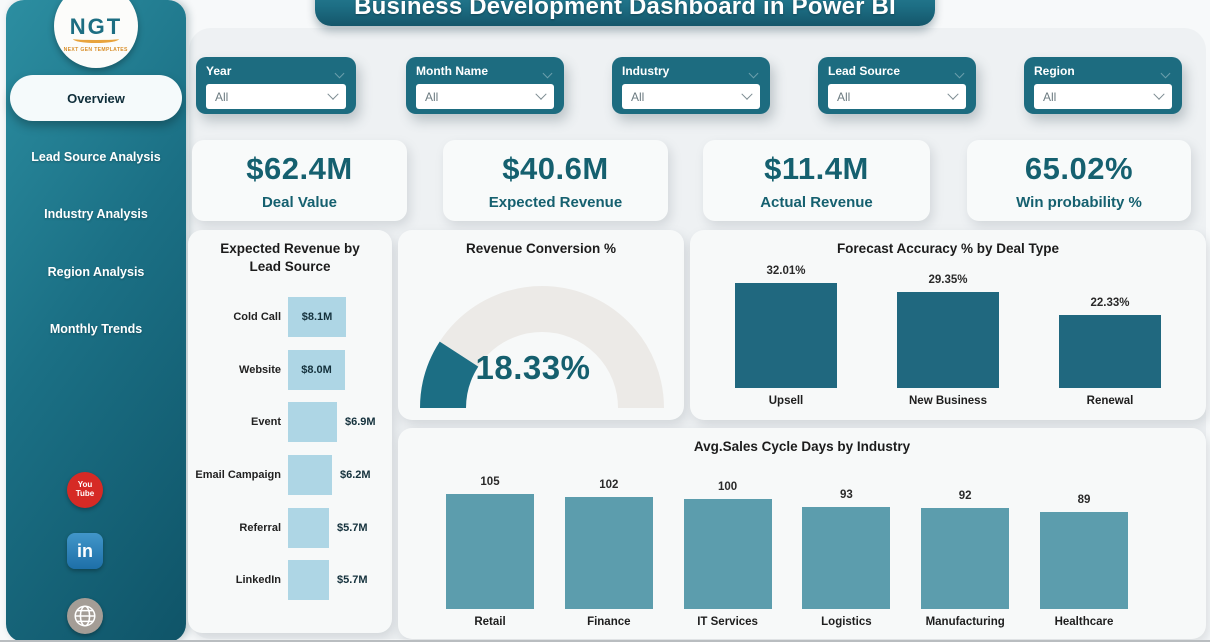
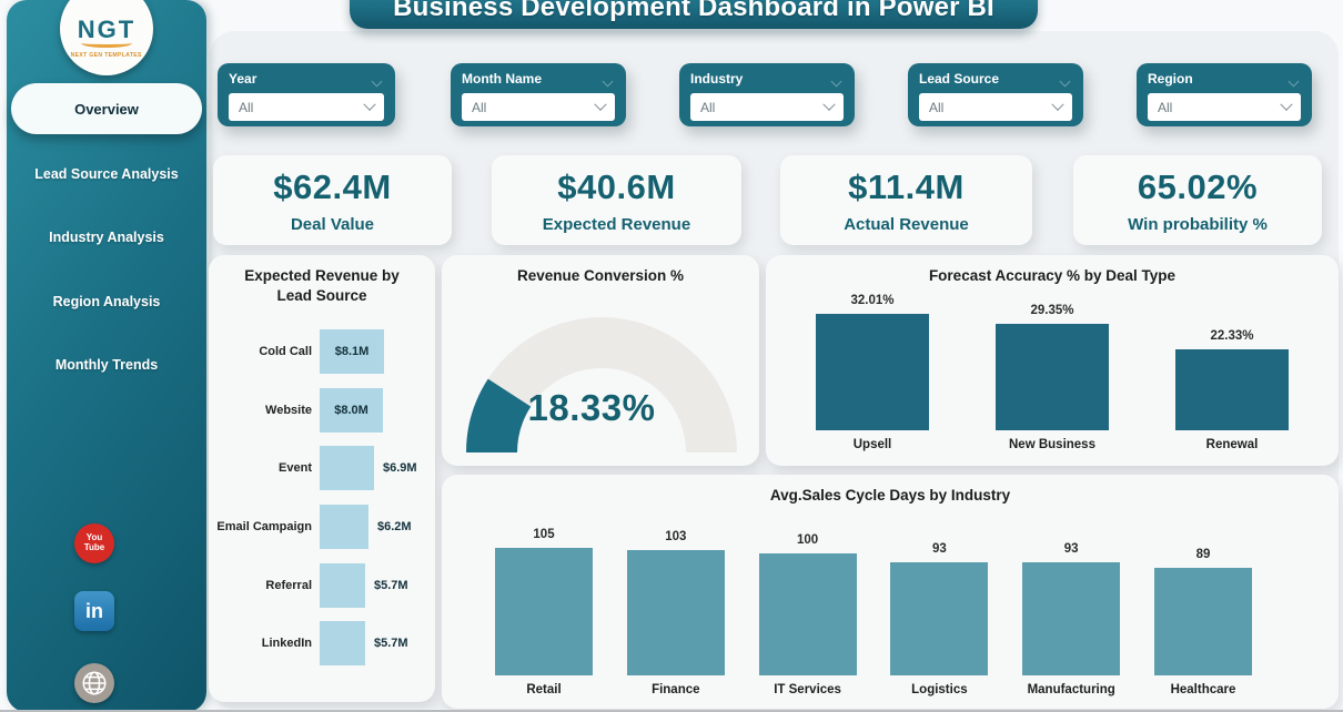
Avg.Sales Cycle Days by Industry/Finance: 102 -> 103
Avg.Sales Cycle Days by Industry/Manufacturing: 92 -> 93
